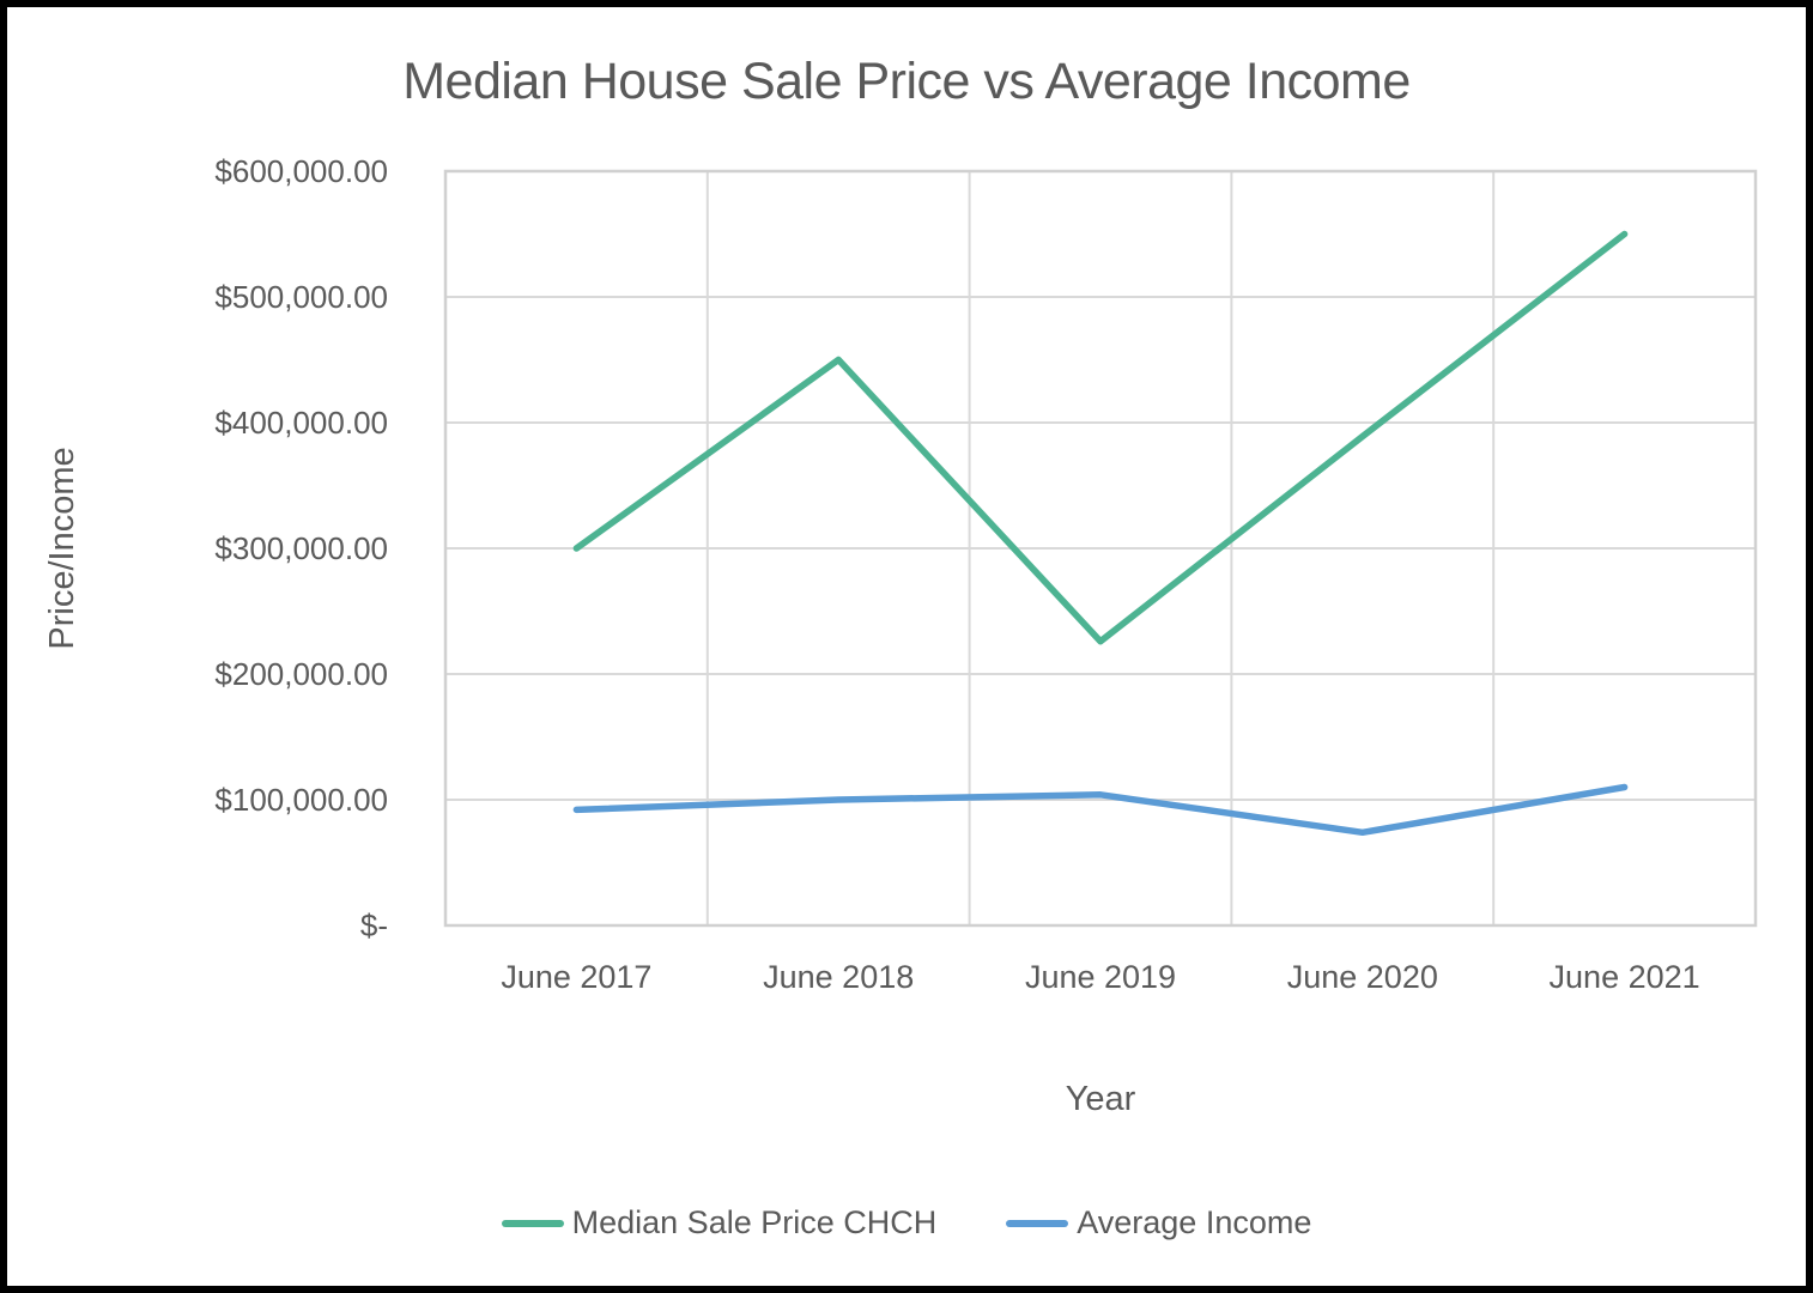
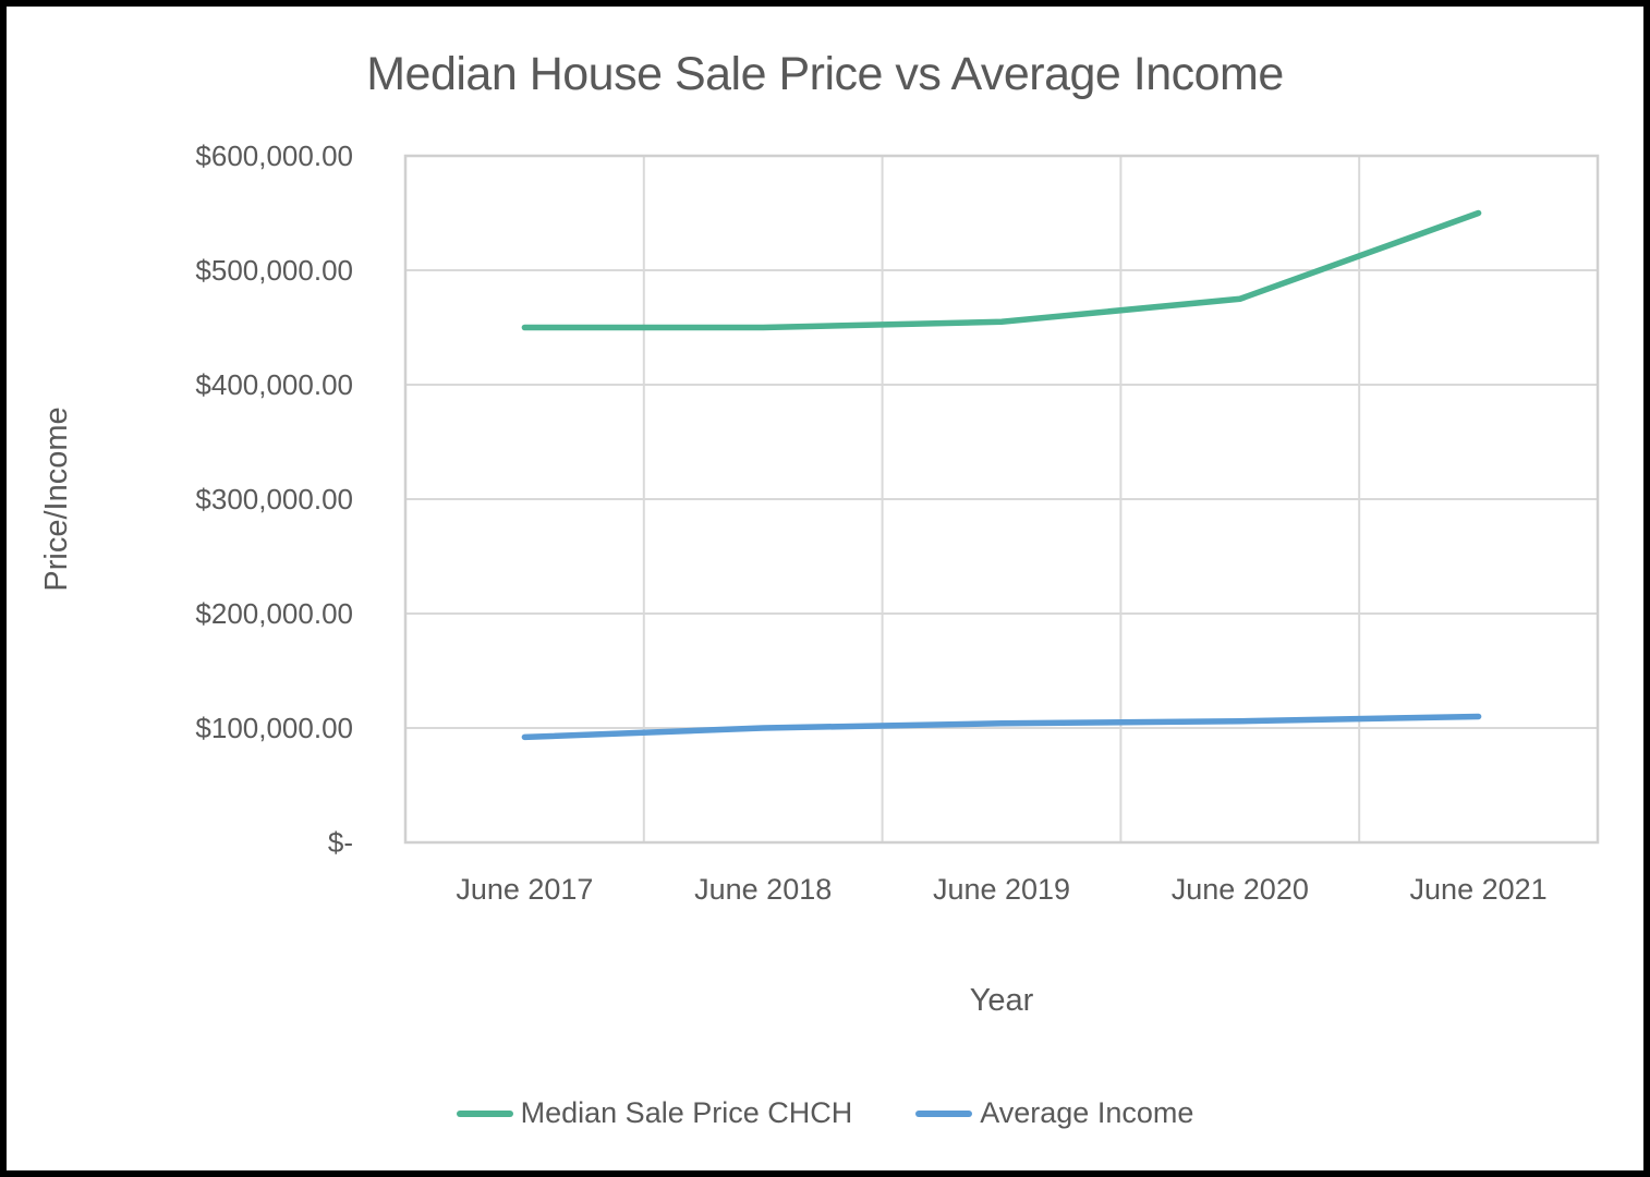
Median Sale Price CHCH/June 2017: $300000 -> $450000
Median Sale Price CHCH/June 2019: $226000 -> $455000
Median Sale Price CHCH/June 2020: $389000 -> $475000
Average Income/June 2020: $74000 -> $106000
